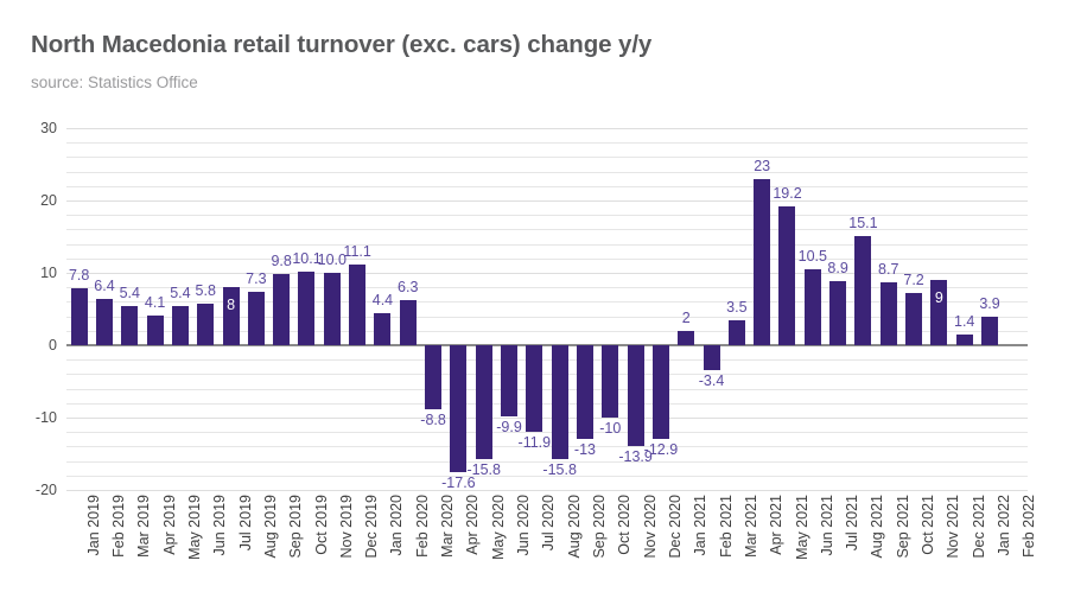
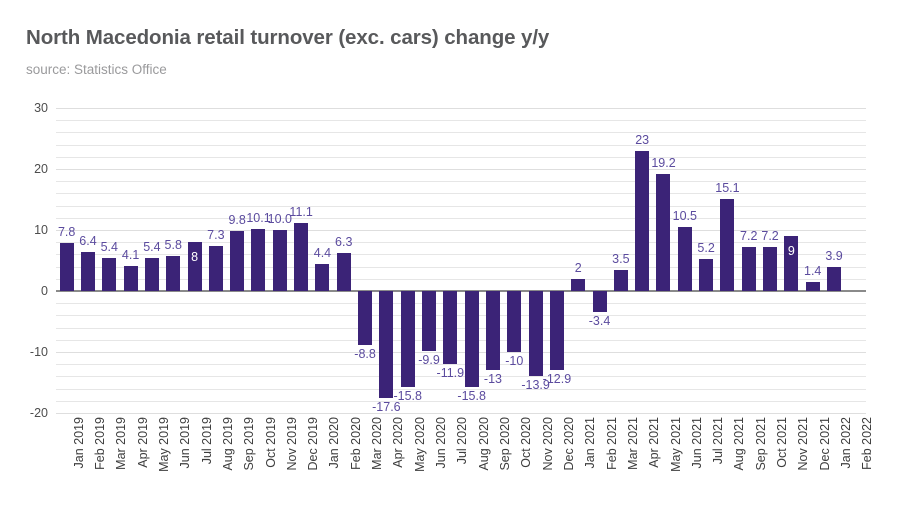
Jul 2021: 8.9 -> 5.2
Sep 2021: 8.7 -> 7.2
